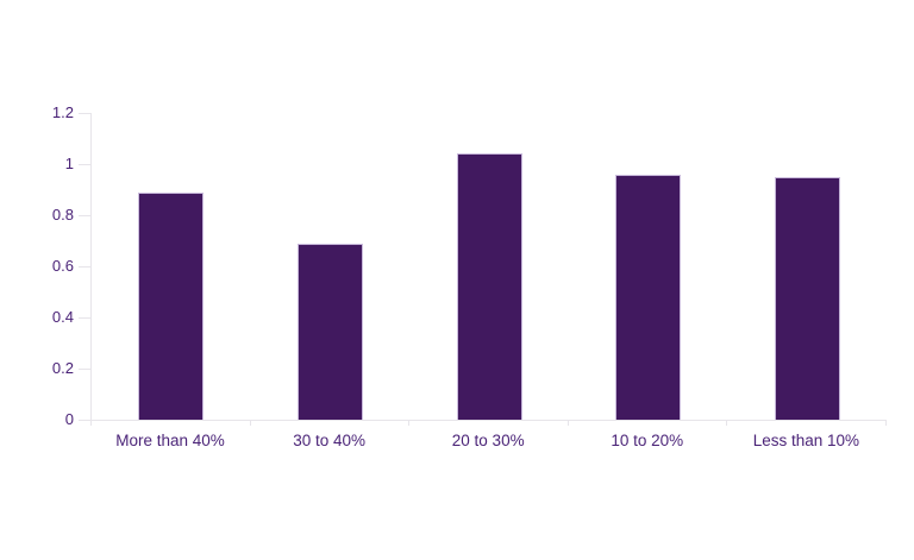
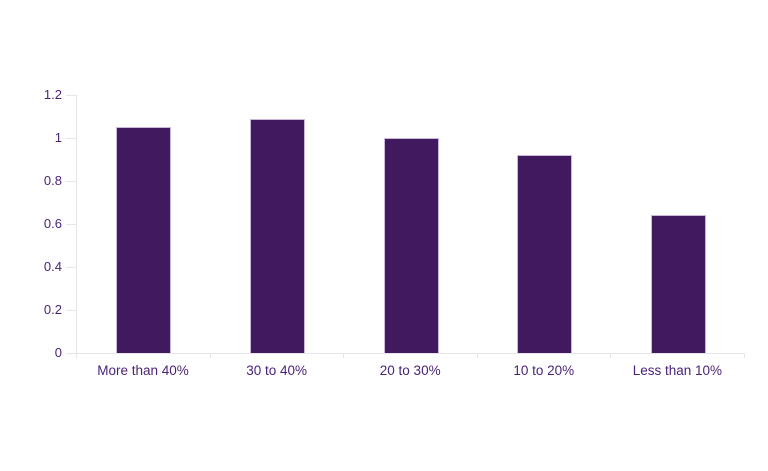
More than 40%: 0.89 -> 1.05
30 to 40%: 0.69 -> 1.09
20 to 30%: 1.04 -> 1.00
10 to 20%: 0.96 -> 0.92
Less than 10%: 0.95 -> 0.64
